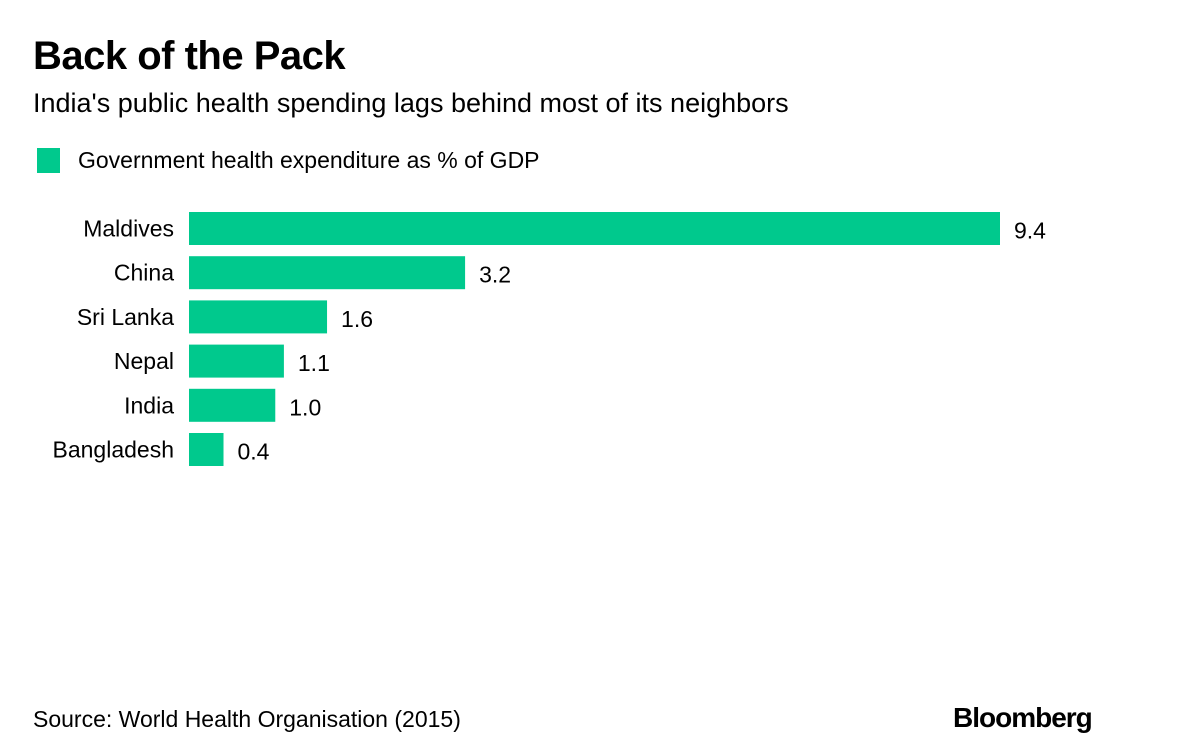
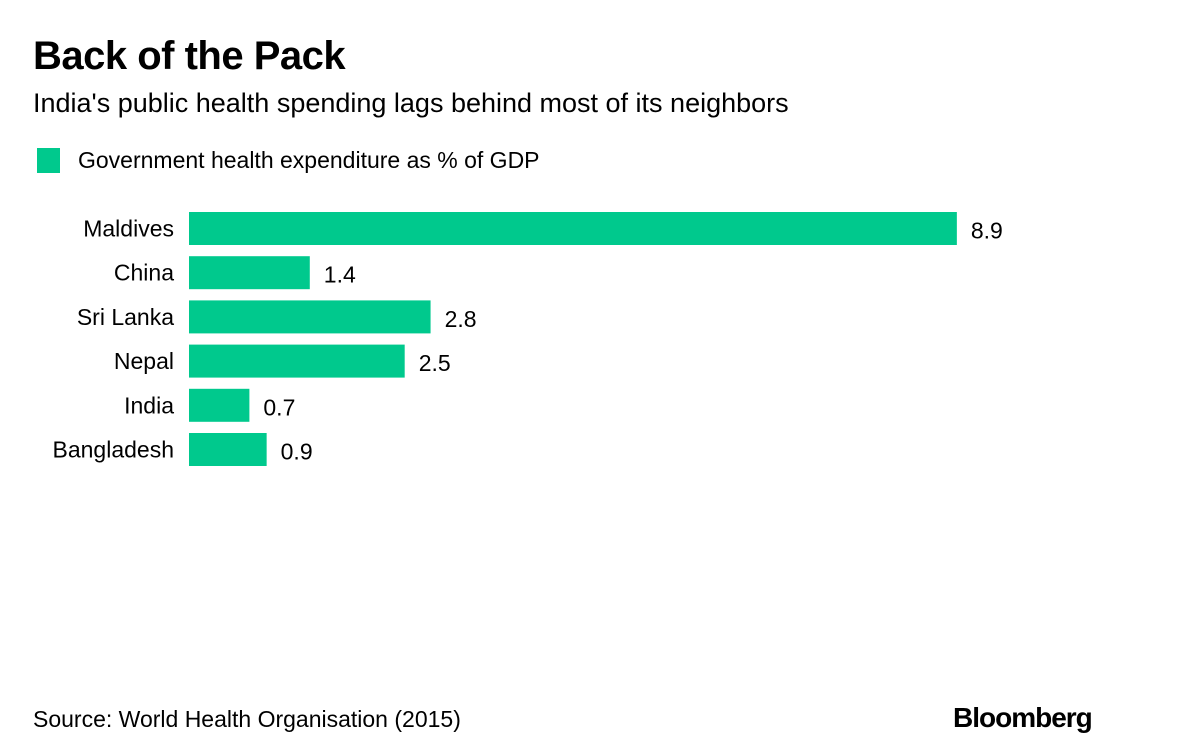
Maldives: 9.4 -> 8.9
China: 3.2 -> 1.4
Sri Lanka: 1.6 -> 2.8
Nepal: 1.1 -> 2.5
India: 1.0 -> 0.7
Bangladesh: 0.4 -> 0.9
